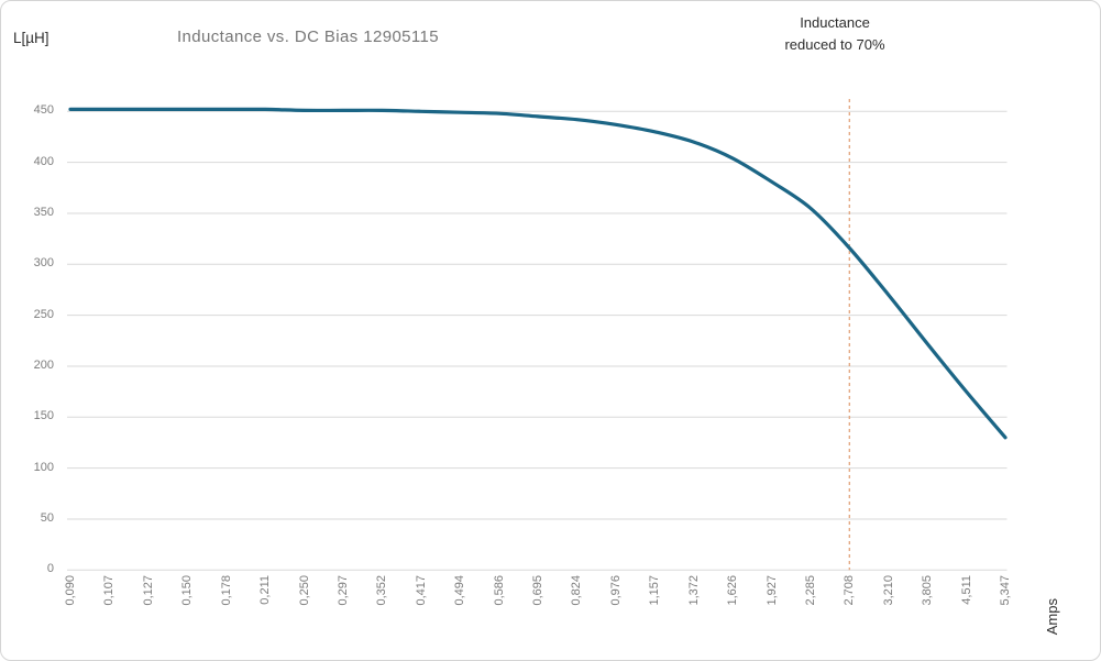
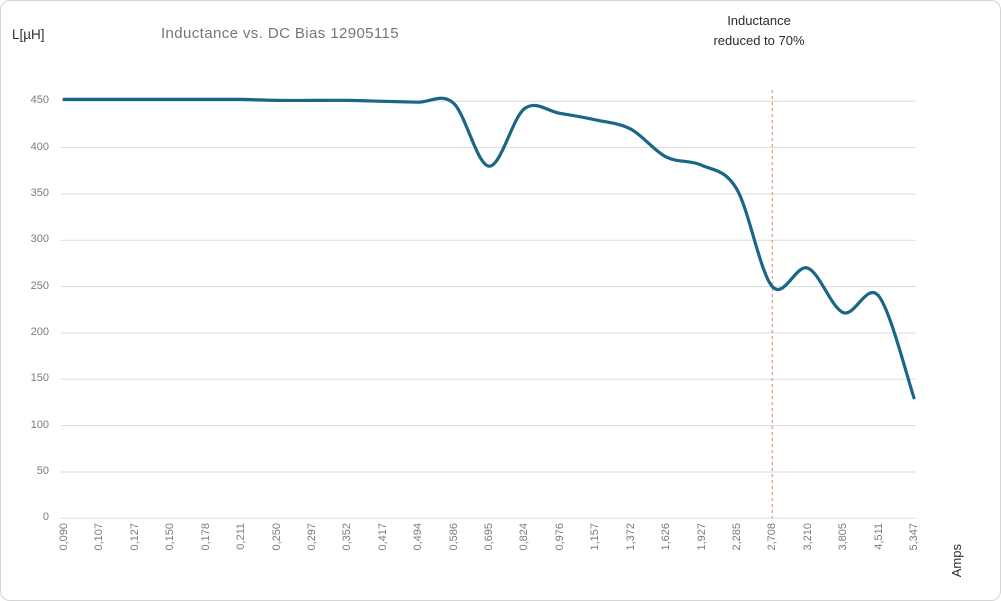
0,695: 440 -> 380
1,626: 400 -> 390
2,708: 320 -> 250
4,511: 180 -> 240
